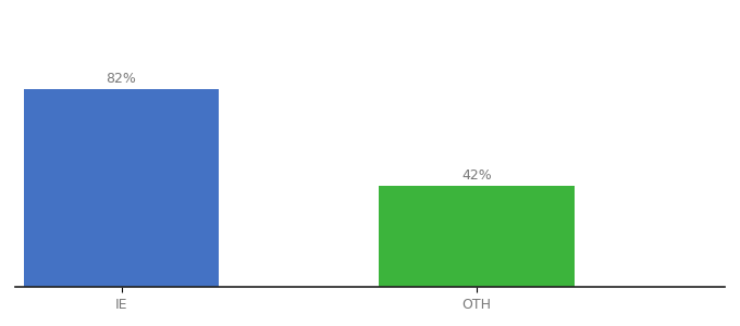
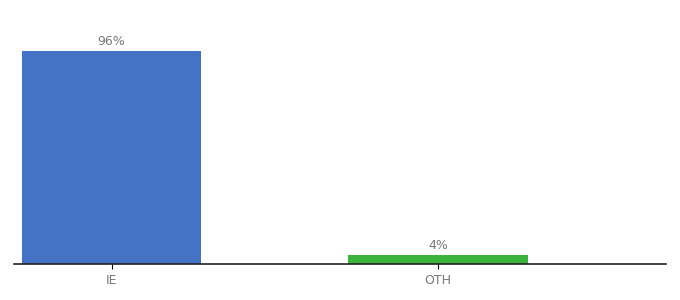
IE: 82% -> 96%
OTH: 42% -> 4%
